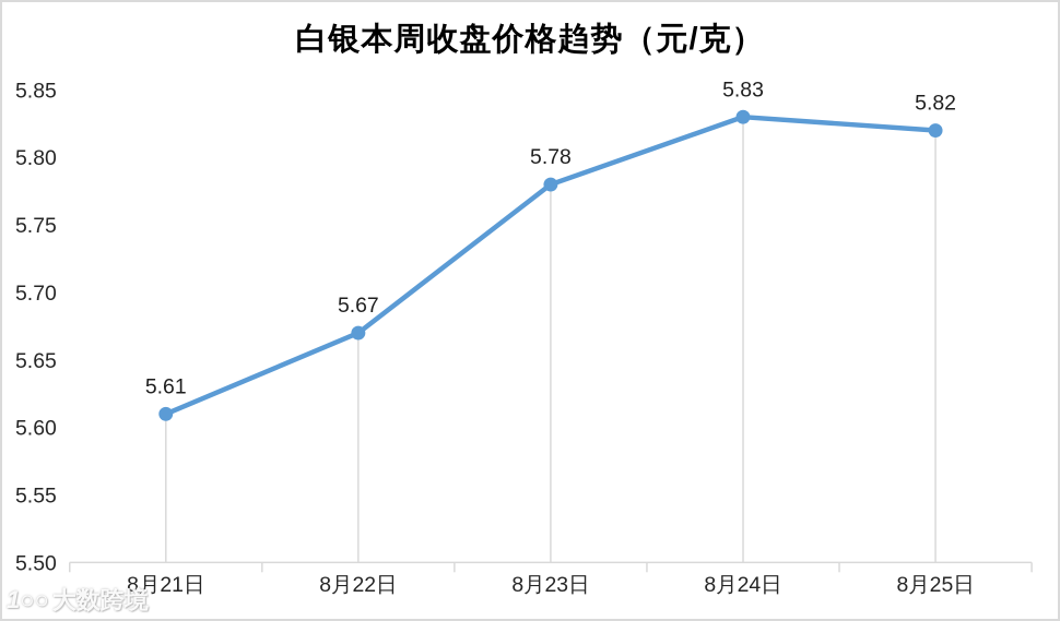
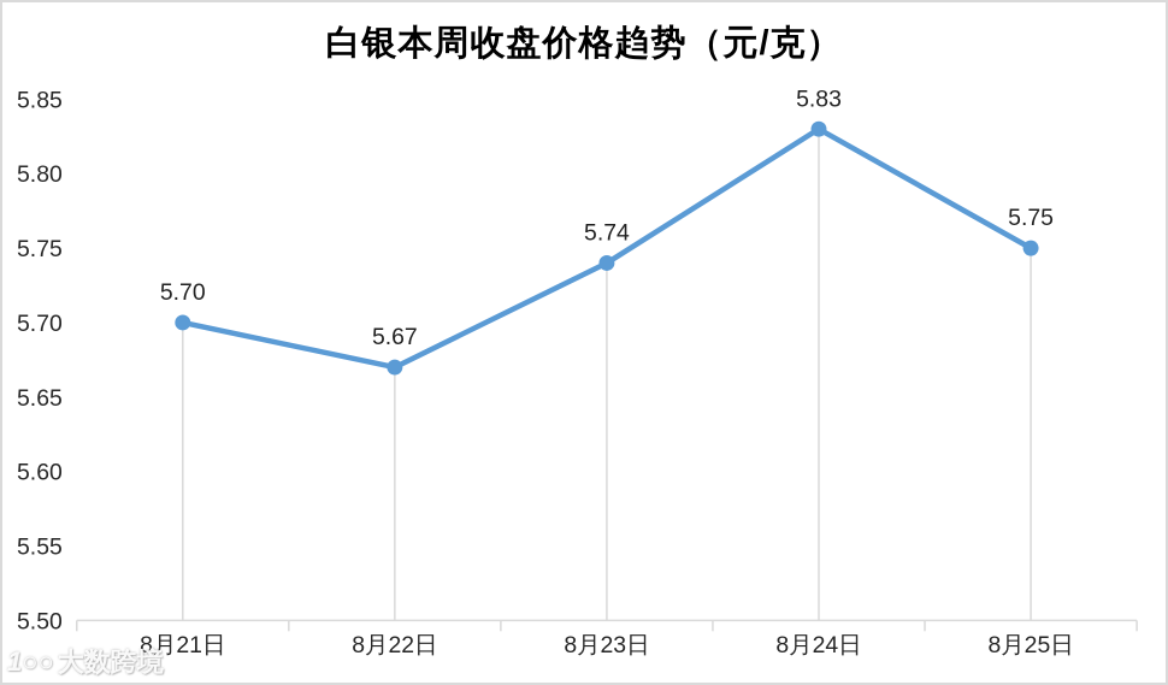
8月21日: 5.61 -> 5.70
8月23日: 5.78 -> 5.74
8月25日: 5.82 -> 5.75
